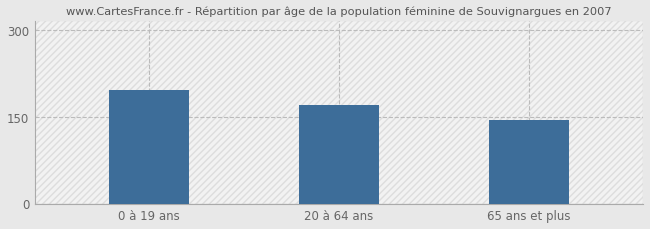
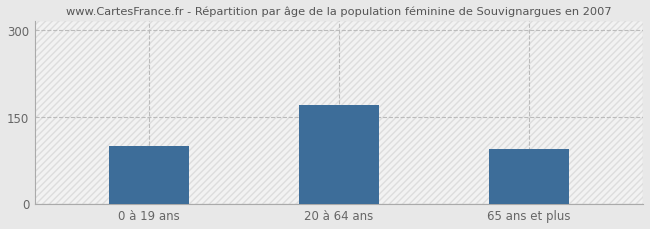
0 à 19 ans: 196 -> 100
65 ans et plus: 144 -> 95
